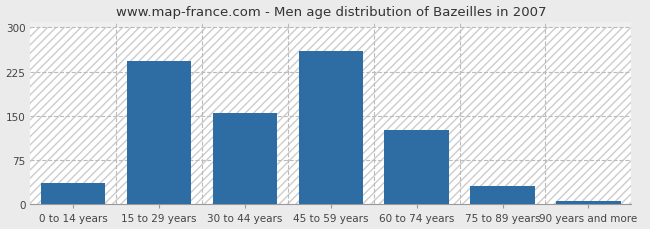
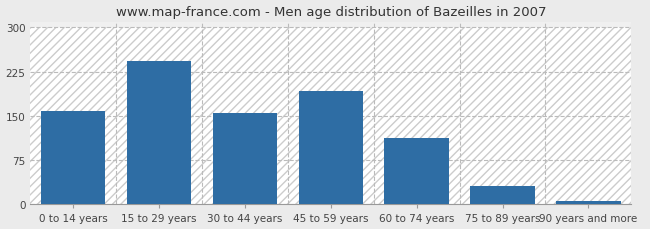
0 to 14 years: 36 -> 158
45 to 59 years: 260 -> 193
60 to 74 years: 126 -> 113
